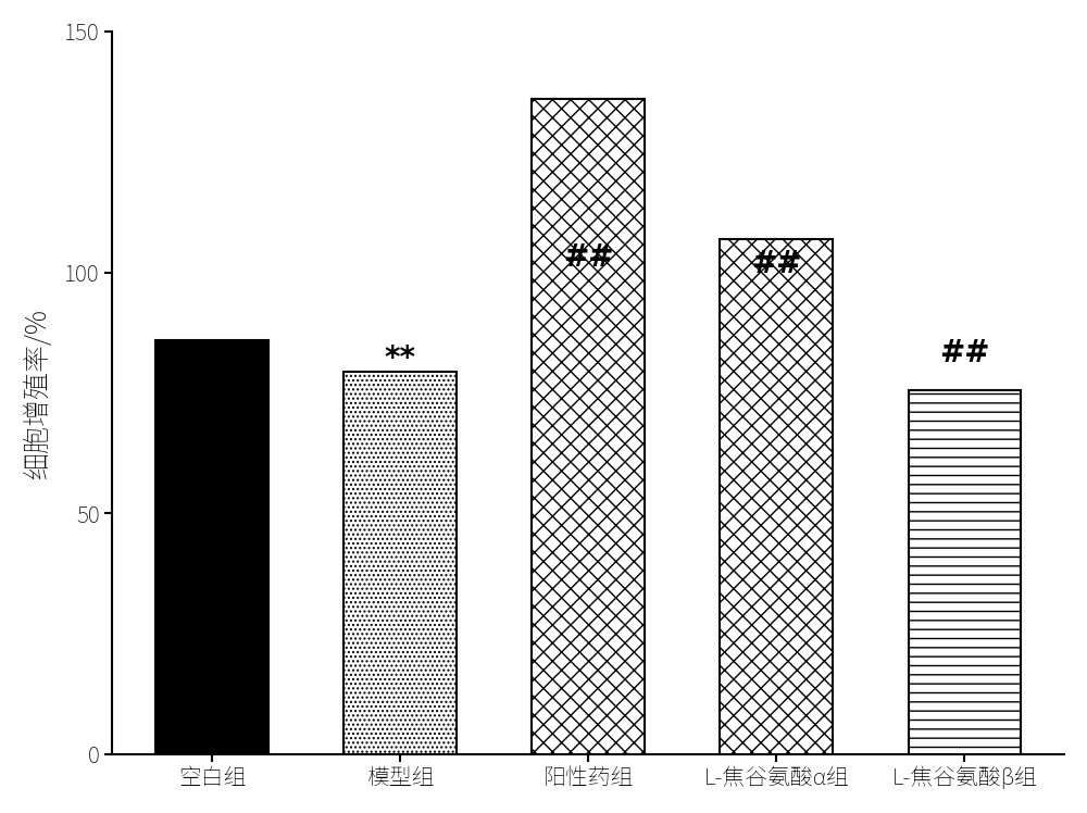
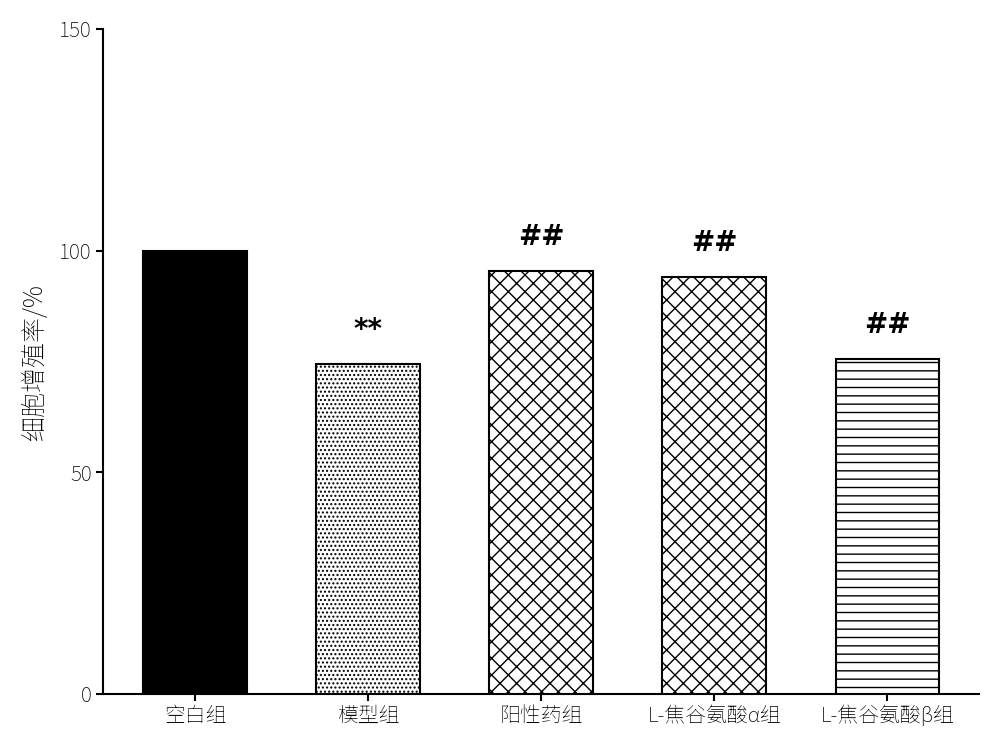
空白组: 86.0 -> 100.0
模型组: 79.5 -> 74.5
阳性药组: 136.0 -> 95.5
L-焦谷氨酸α组: 107.0 -> 94.0
